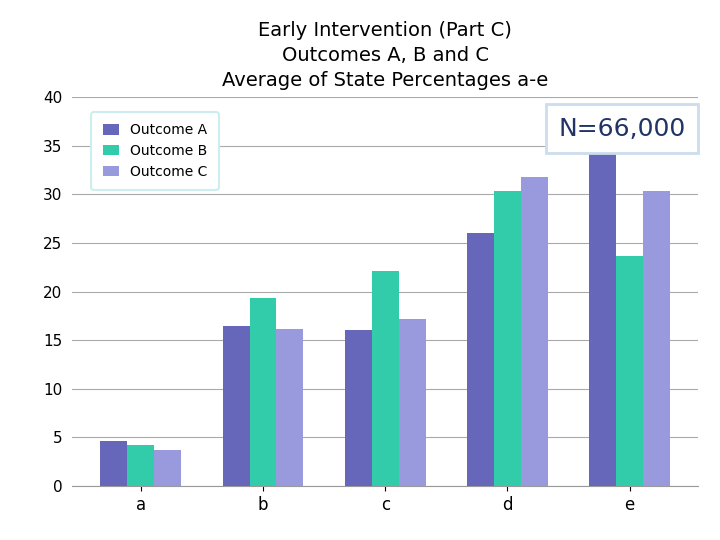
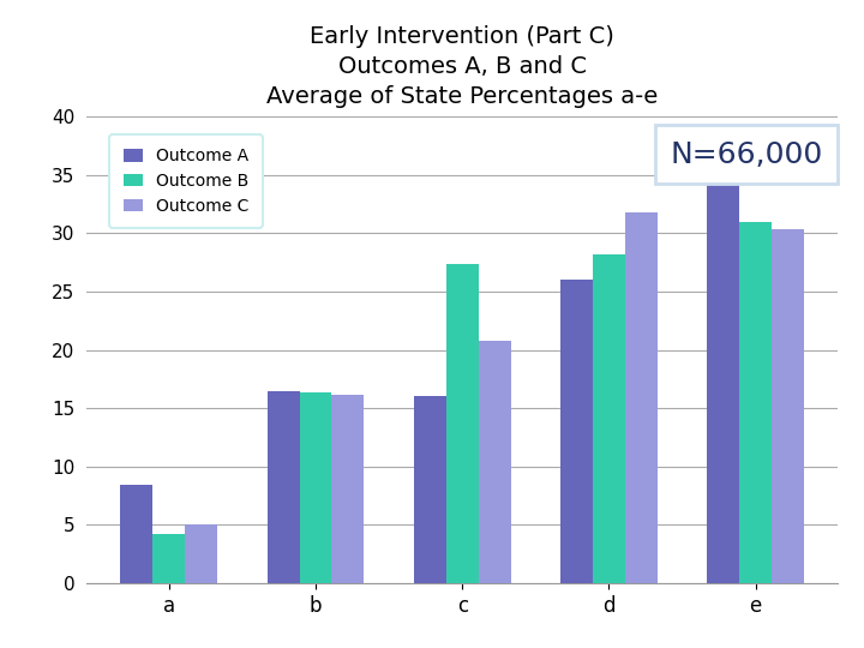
Outcome A/a: 4.6 -> 8.4
Outcome C/a: 3.7 -> 5.0
Outcome B/b: 19.3 -> 16.4
Outcome B/c: 22.1 -> 27.4
Outcome C/c: 17.2 -> 20.8
Outcome B/d: 30.4 -> 28.2
Outcome B/e: 23.7 -> 31.0
